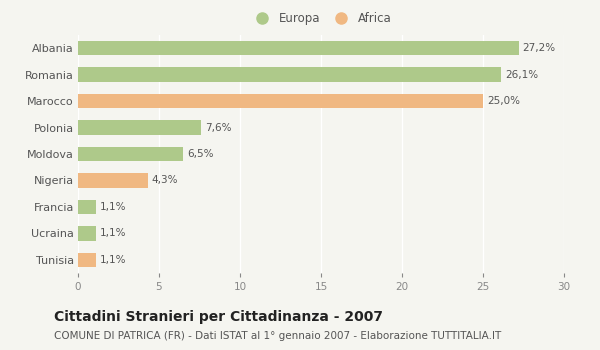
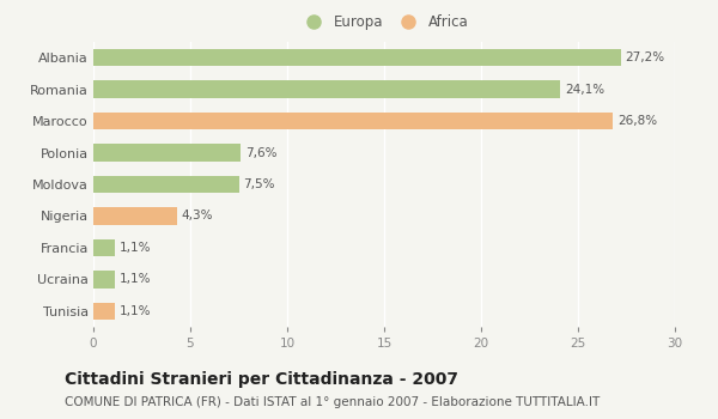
Romania: 26,1% -> 24,1%
Marocco: 25,0% -> 26,8%
Moldova: 6,5% -> 7,5%
